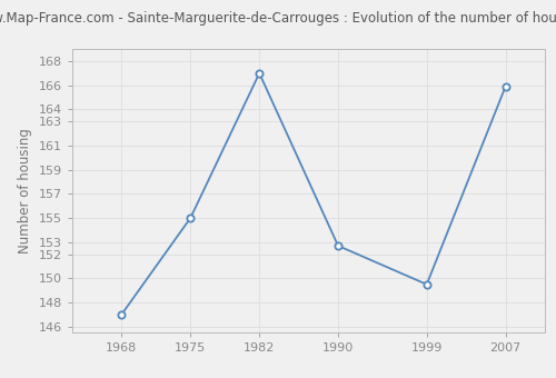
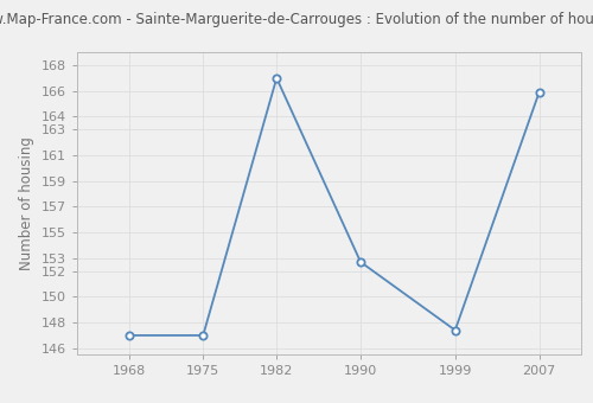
1975: 155.0 -> 147.0
1999: 149.5 -> 147.4
